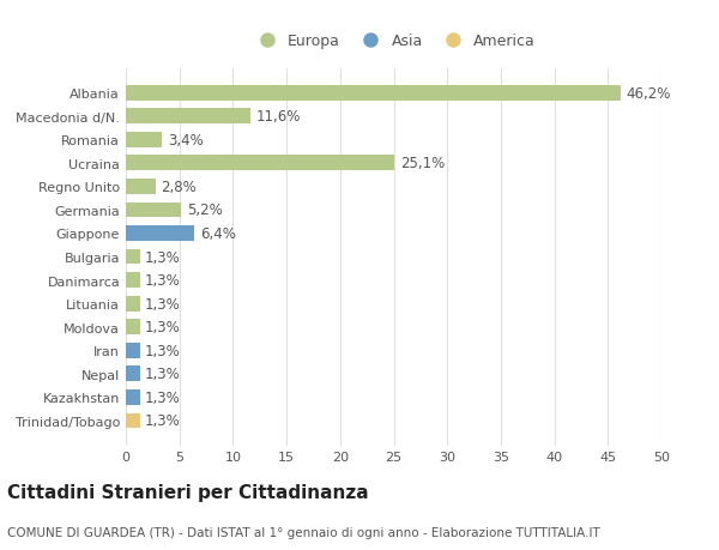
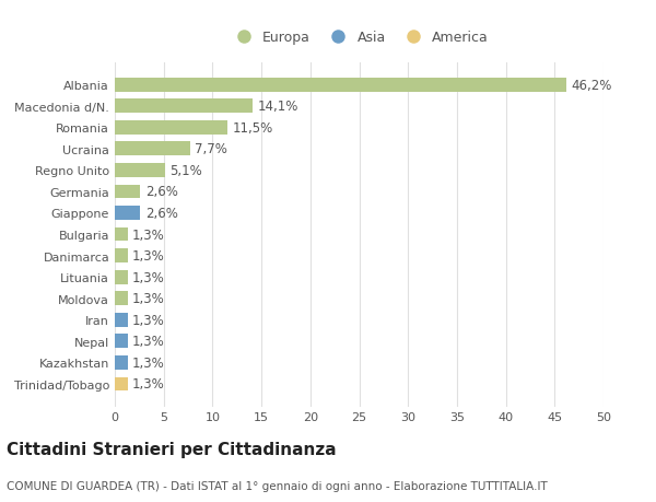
Macedonia d/N.: 11,6% -> 14,1%
Romania: 3,4% -> 11,5%
Ucraina: 25,1% -> 7,7%
Regno Unito: 2,8% -> 5,1%
Germania: 5,2% -> 2,6%
Giappone: 6,4% -> 2,6%
